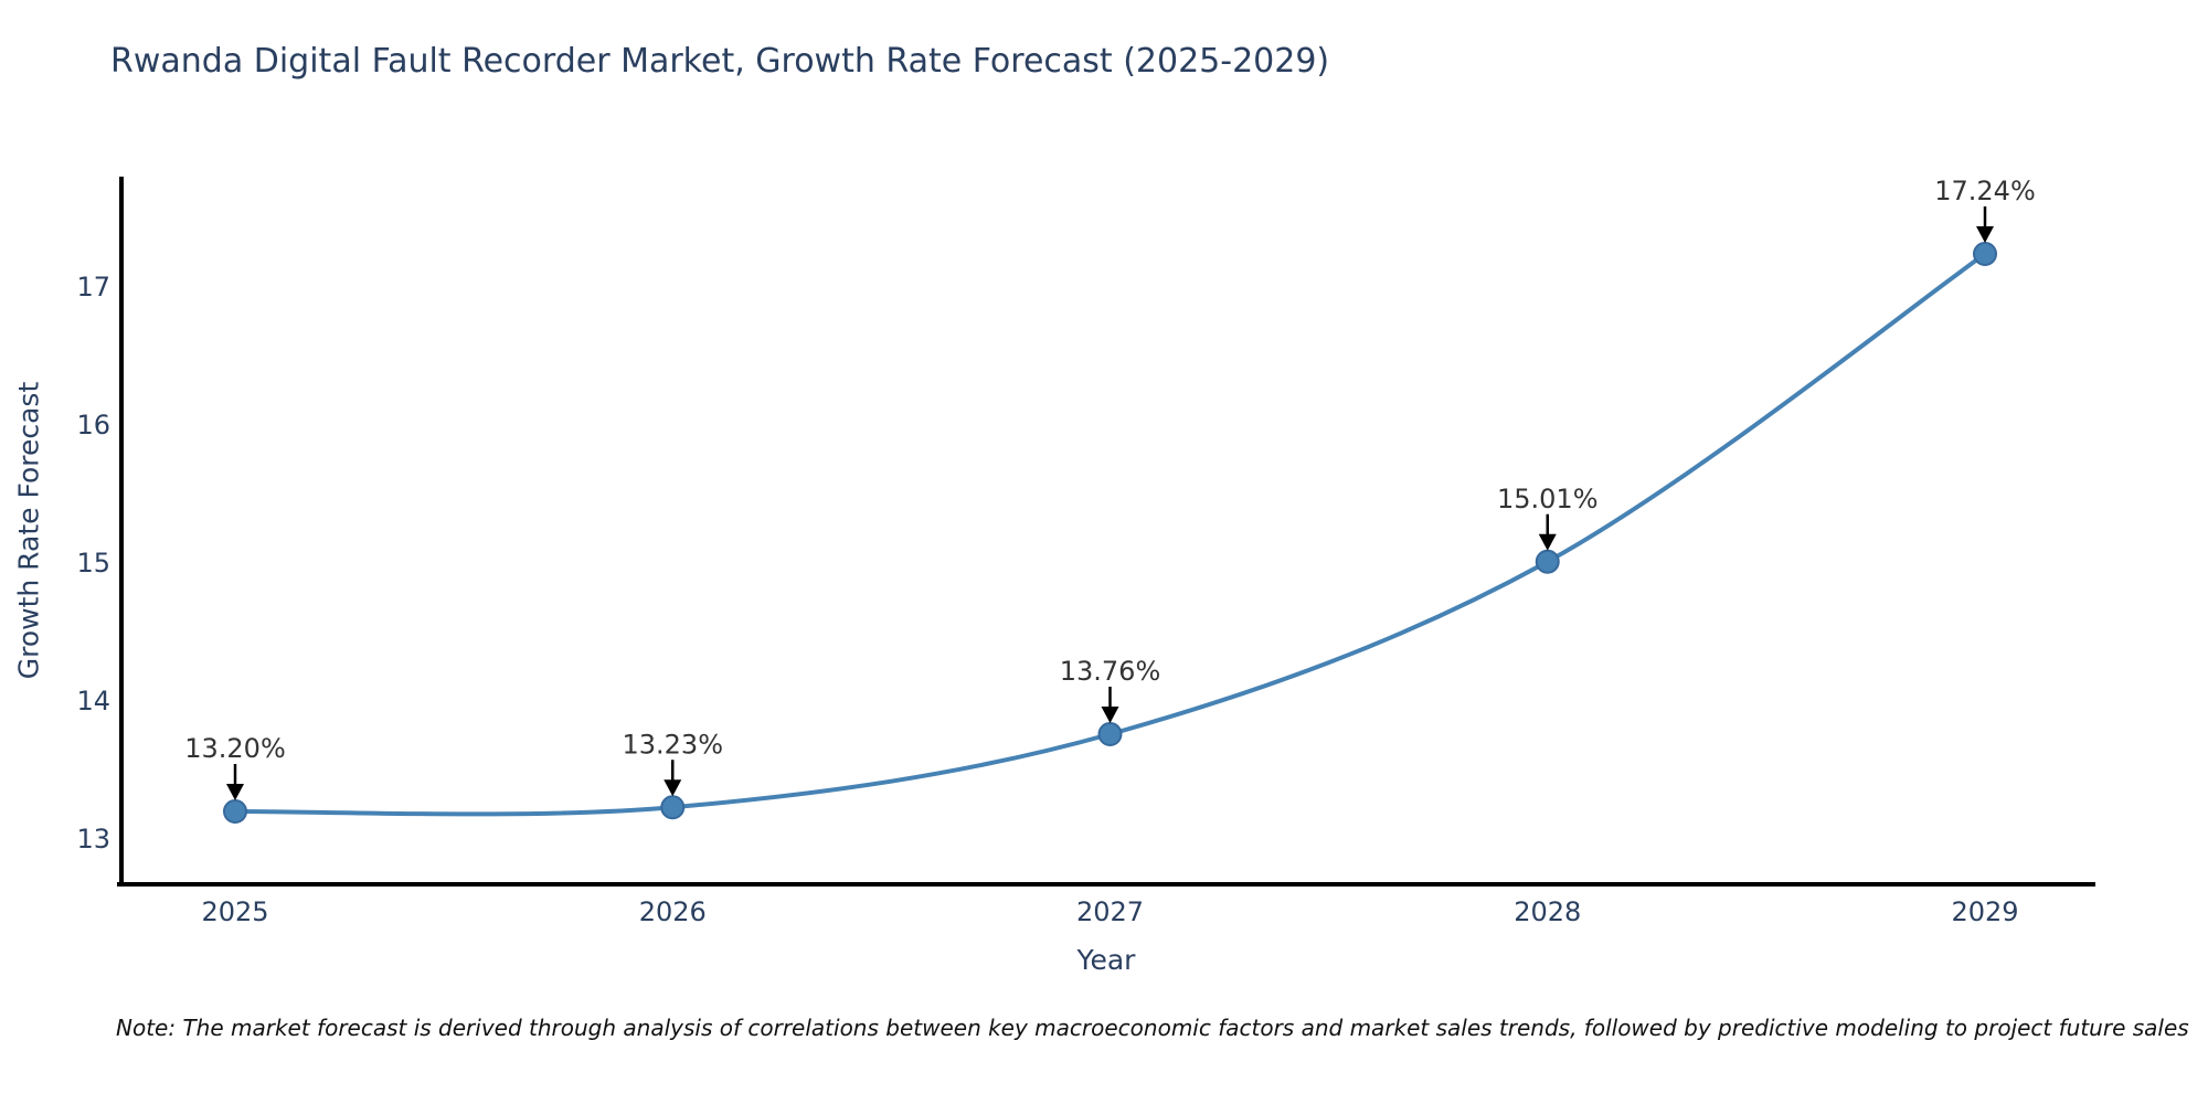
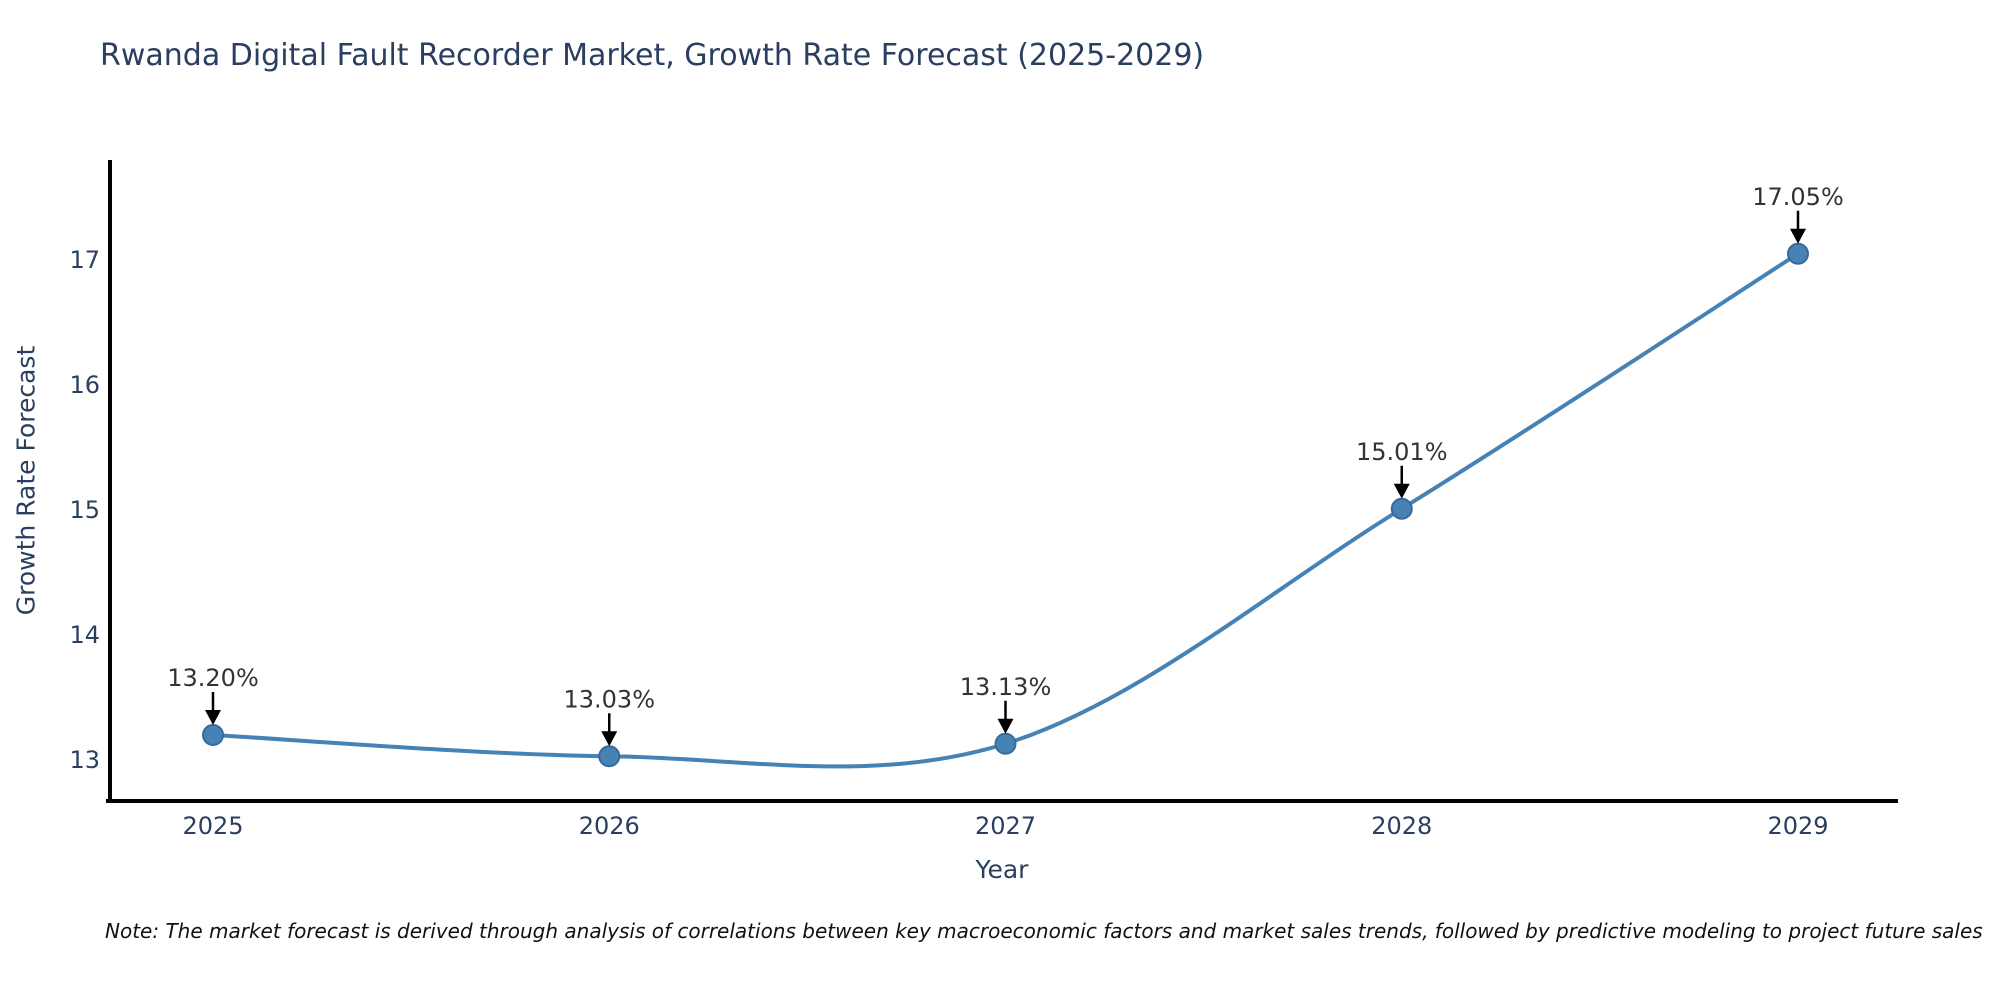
2026: 13.23% -> 13.03%
2027: 13.76% -> 13.13%
2029: 17.24% -> 17.05%
